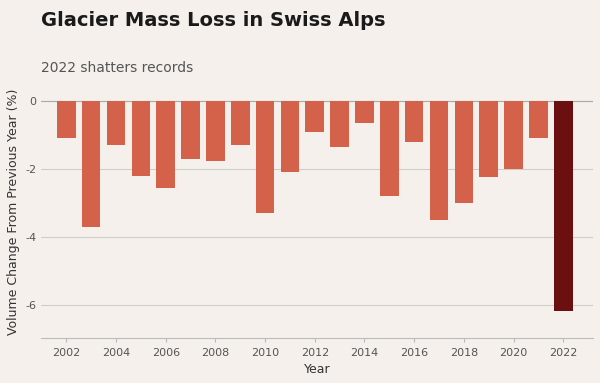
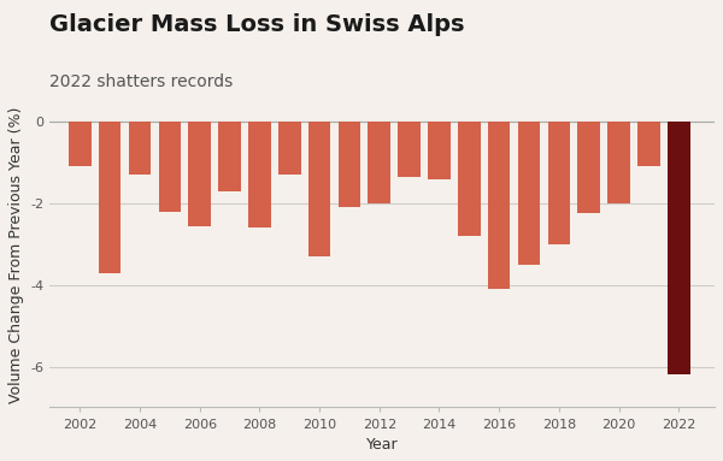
2008: -1.75 -> -2.60
2012: -0.90 -> -2.00
2014: -0.65 -> -1.40
2016: -1.20 -> -4.10
